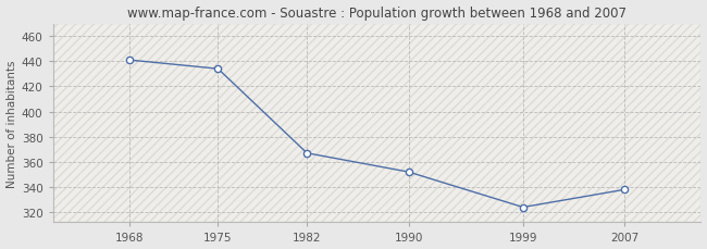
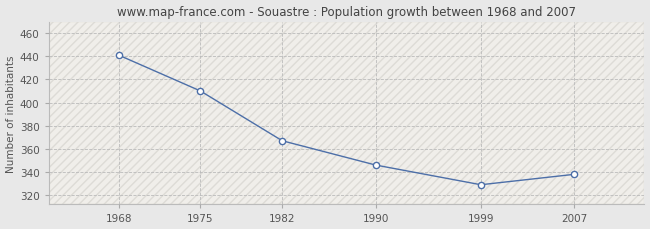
1975: 434 -> 410
1990: 352 -> 346
1999: 324 -> 329
